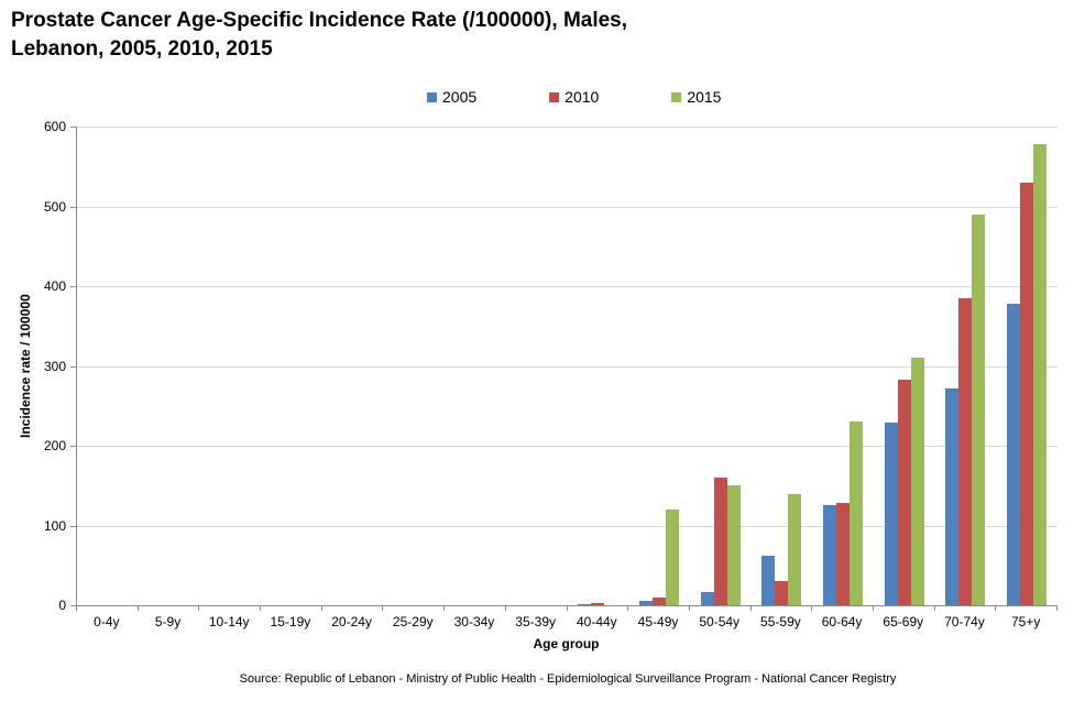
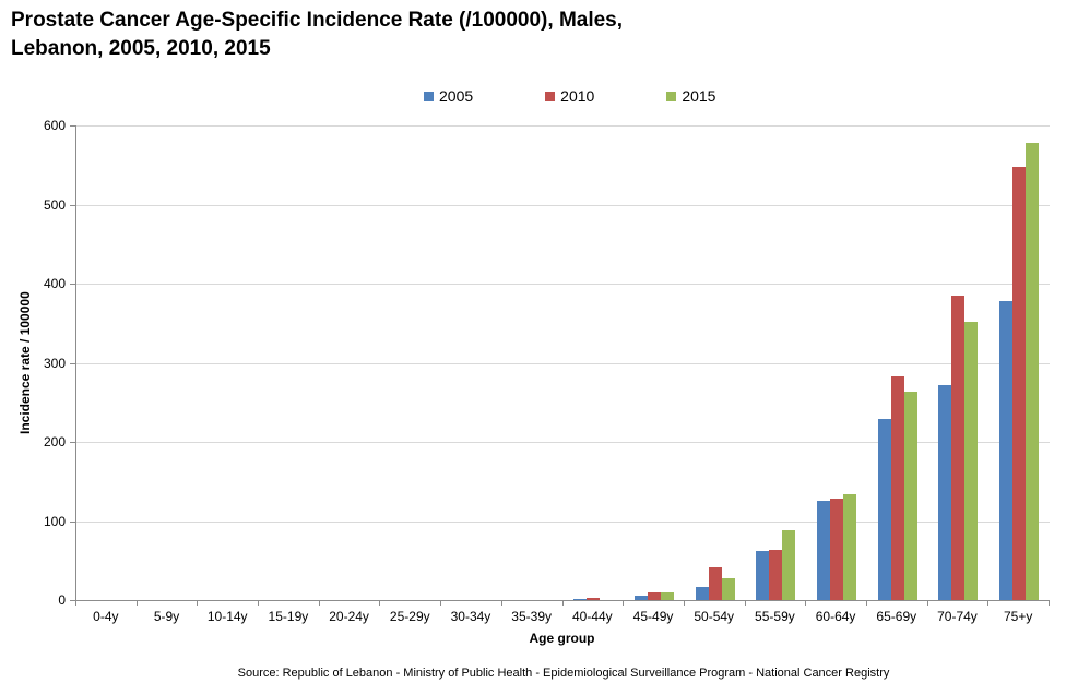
2015/45-49y: 120 -> 10
2010/50-54y: 160 -> 40
2015/50-54y: 150 -> 30
2010/55-59y: 30 -> 60
2015/55-59y: 140 -> 90
2015/60-64y: 230 -> 130
2015/65-69y: 310 -> 260
2015/70-74y: 490 -> 350
2010/75+y: 530 -> 550
